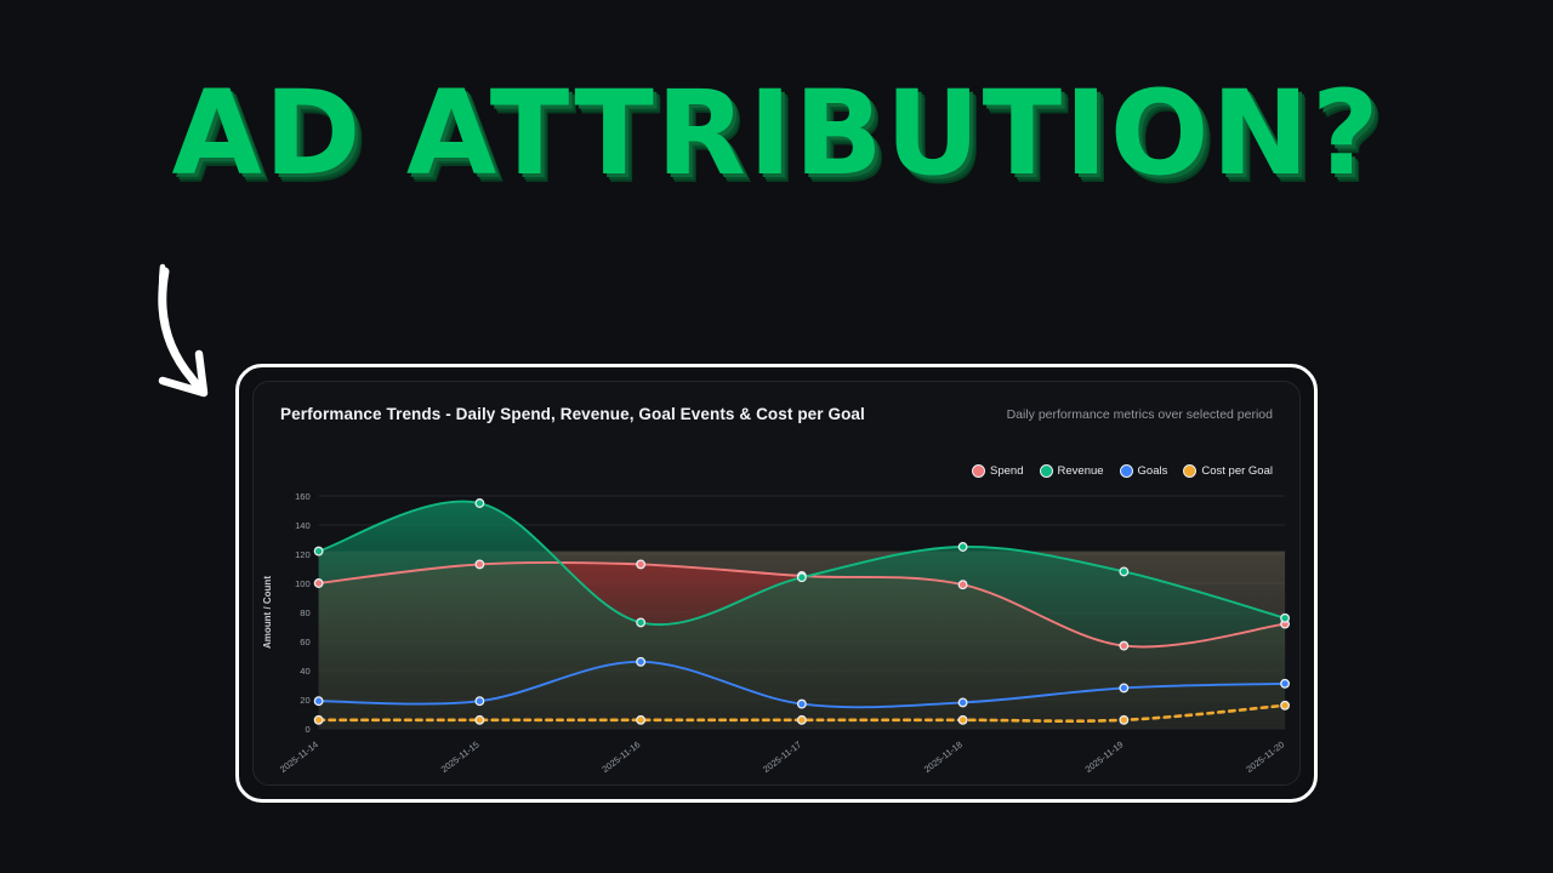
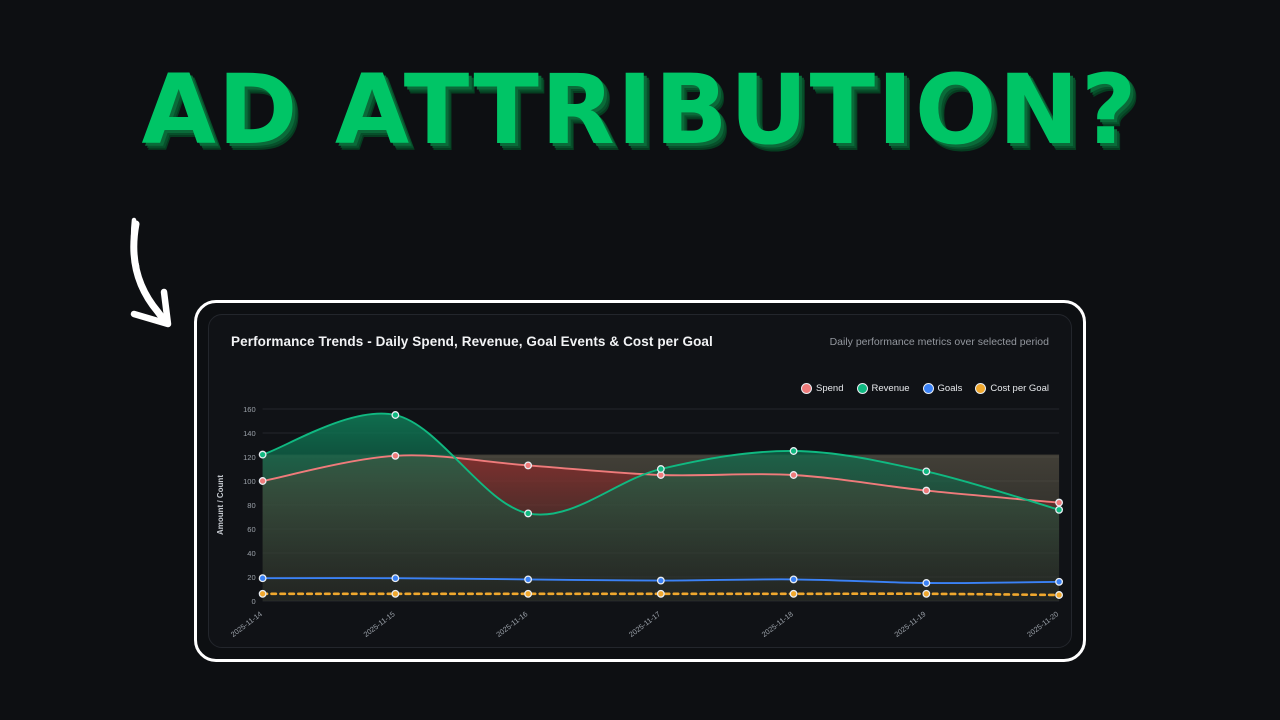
Spend/2025-11-15: 113 -> 121
Goals/2025-11-16: 46 -> 18
Revenue/2025-11-17: 104 -> 110
Spend/2025-11-18: 99 -> 105
Spend/2025-11-19: 57 -> 92
Goals/2025-11-19: 28 -> 15
Spend/2025-11-20: 72 -> 82
Goals/2025-11-20: 31 -> 16
Cost per Goal/2025-11-20: 16 -> 5
